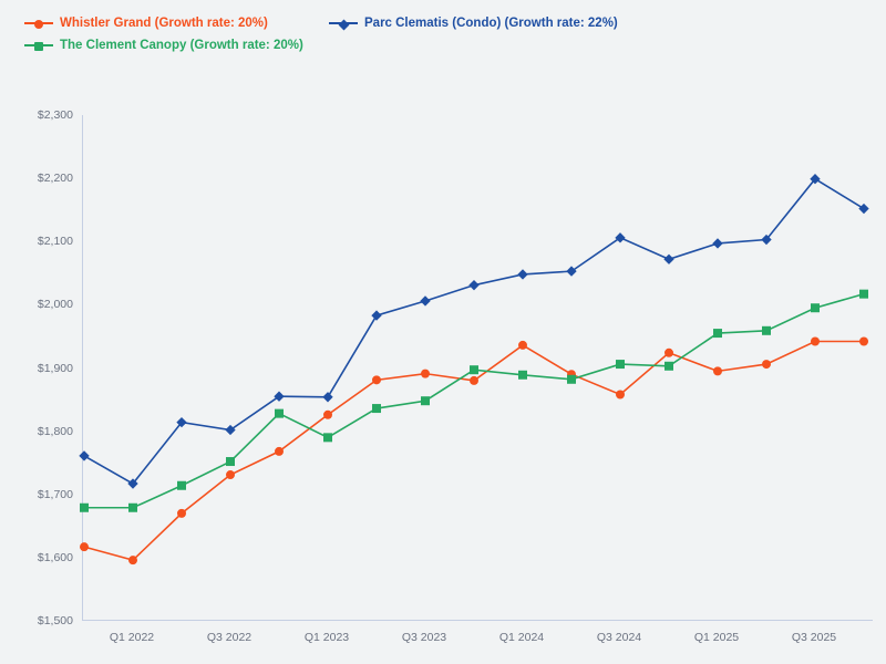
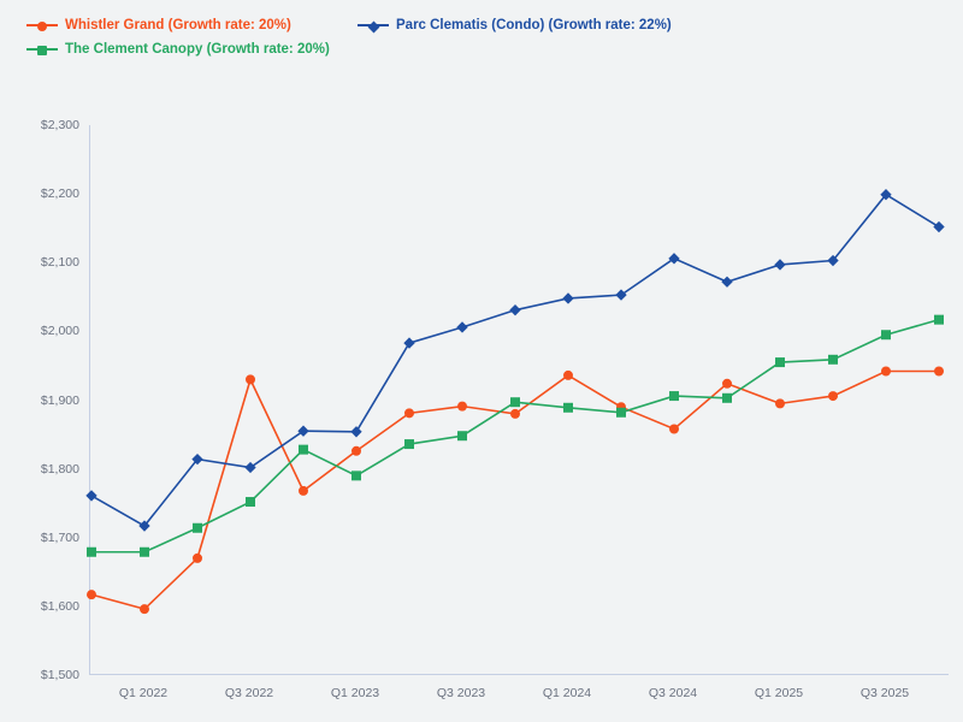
Whistler Grand (Growth rate: 20%)/Q3 2022: $1730 -> $1930
